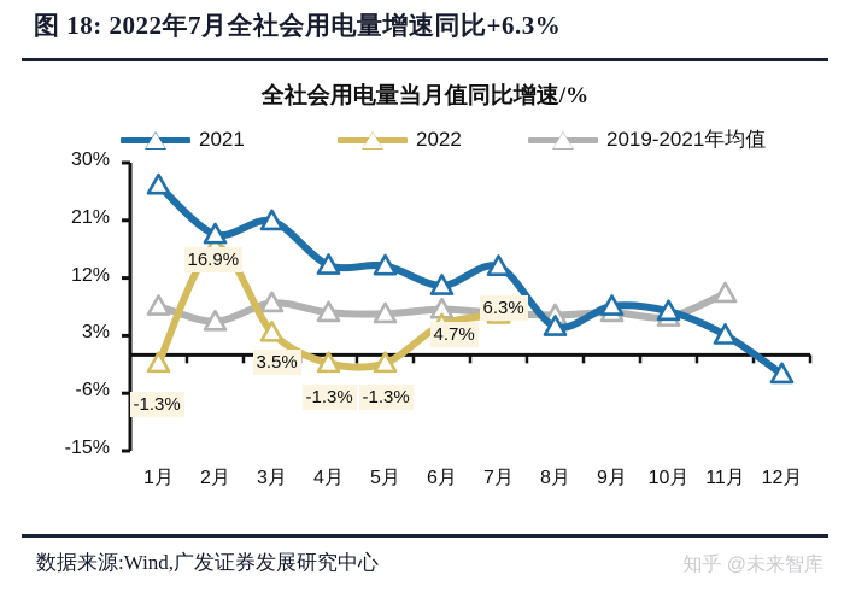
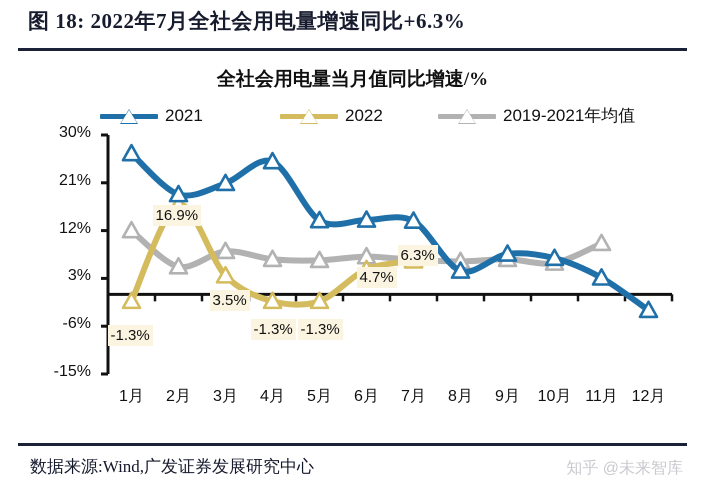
2019-2021年均值/1月: 8% -> 12%
2021/4月: 14% -> 25%
2021/6月: 11% -> 14%
